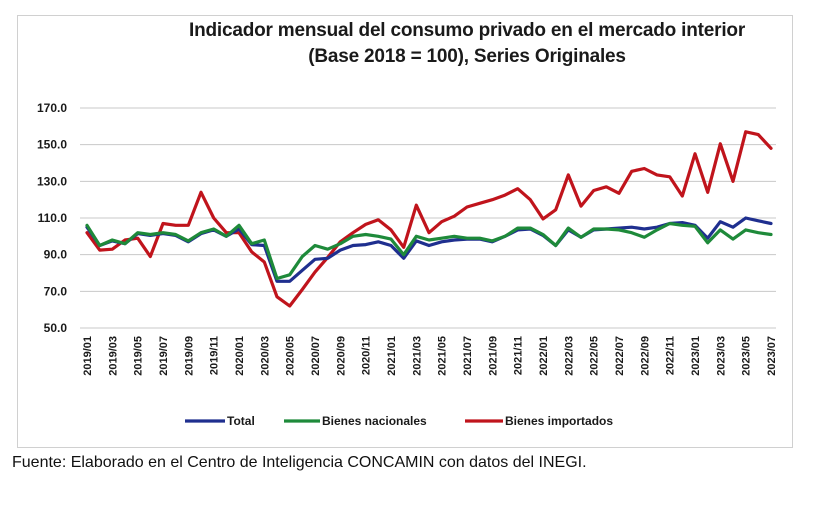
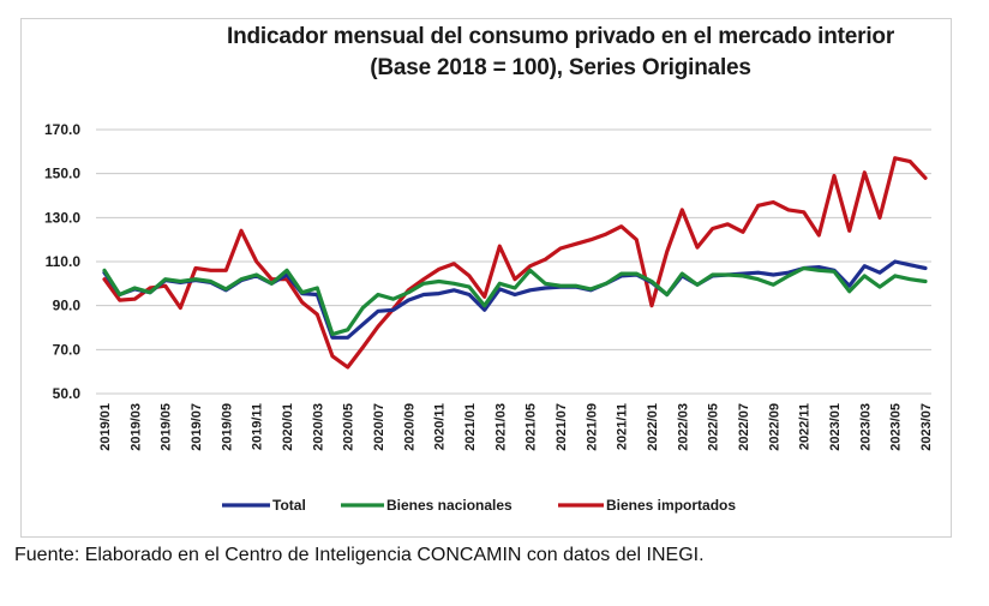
Bienes nacionales/2021/05: 99 -> 106
Bienes importados/2022/01: 110 -> 90
Bienes importados/2023/01: 145 -> 149
